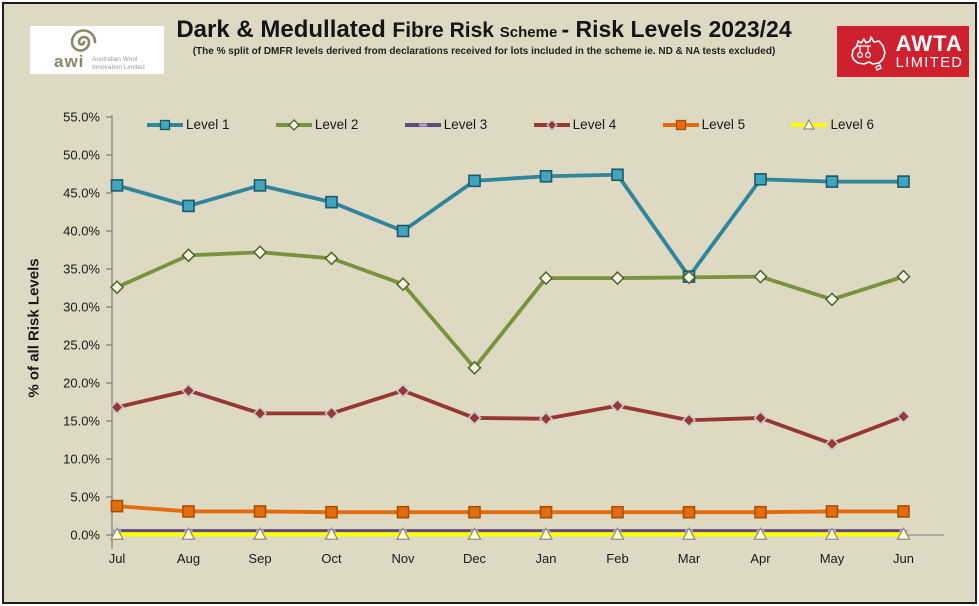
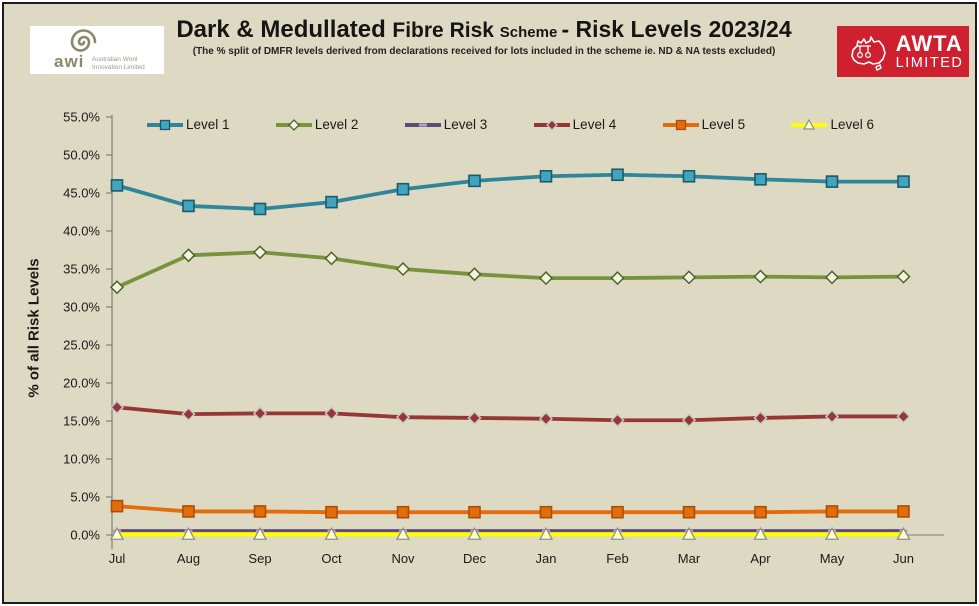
Level 4/Aug: 19% -> 16%
Level 1/Sep: 46% -> 43%
Level 1/Nov: 40% -> 46%
Level 2/Nov: 33% -> 35%
Level 4/Nov: 19% -> 16%
Level 2/Dec: 22% -> 34%
Level 4/Feb: 17% -> 15%
Level 1/Mar: 34% -> 47%
Level 2/May: 31% -> 34%
Level 4/May: 12% -> 16%
